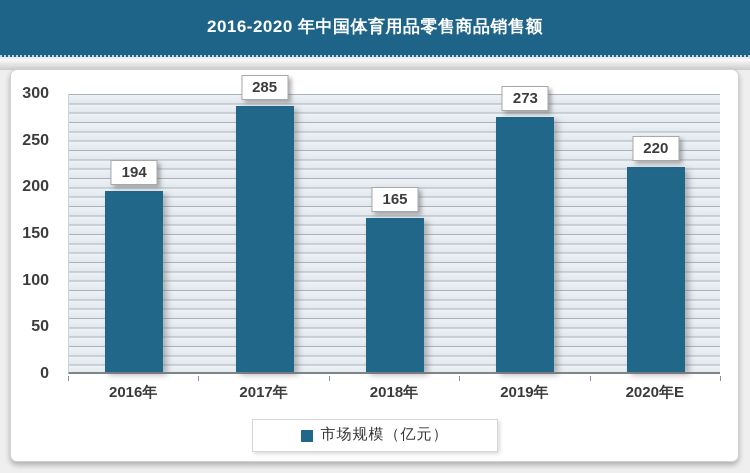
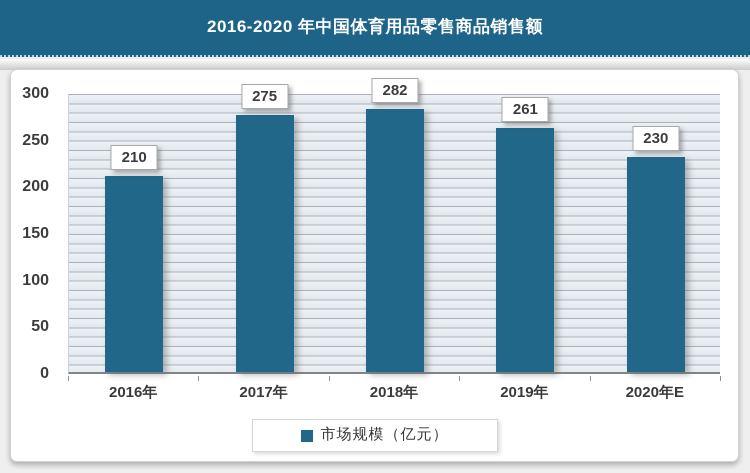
2016年: 194 -> 210
2017年: 285 -> 275
2018年: 165 -> 282
2019年: 273 -> 261
2020年E: 220 -> 230
